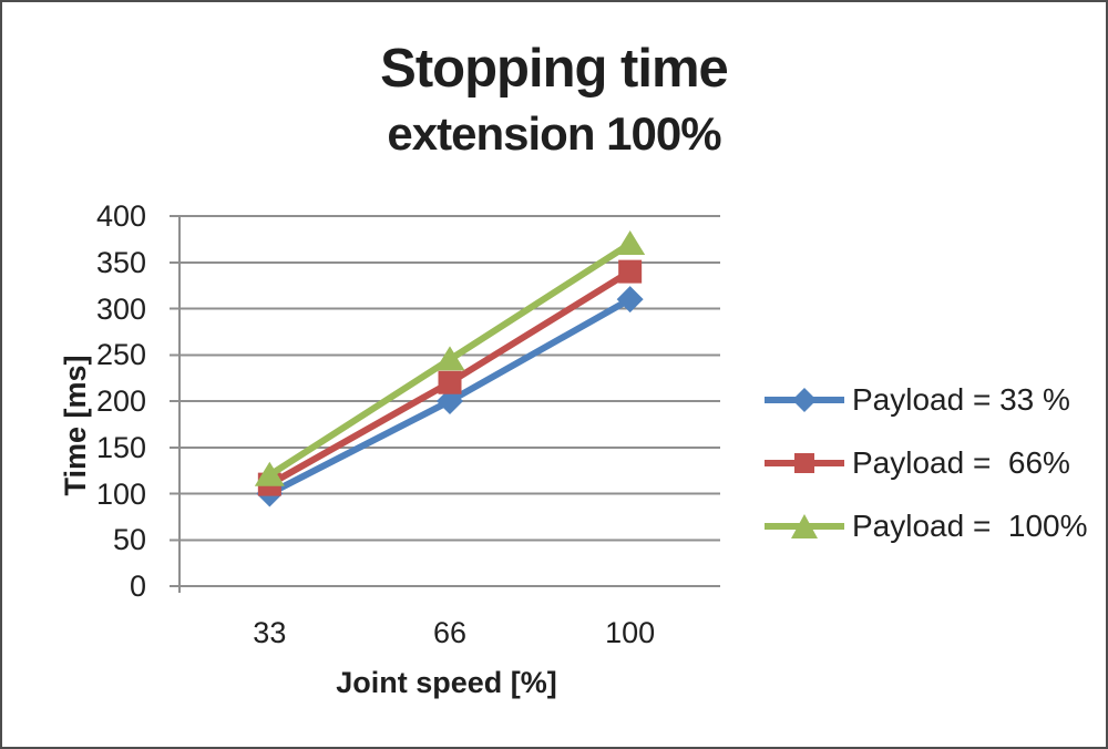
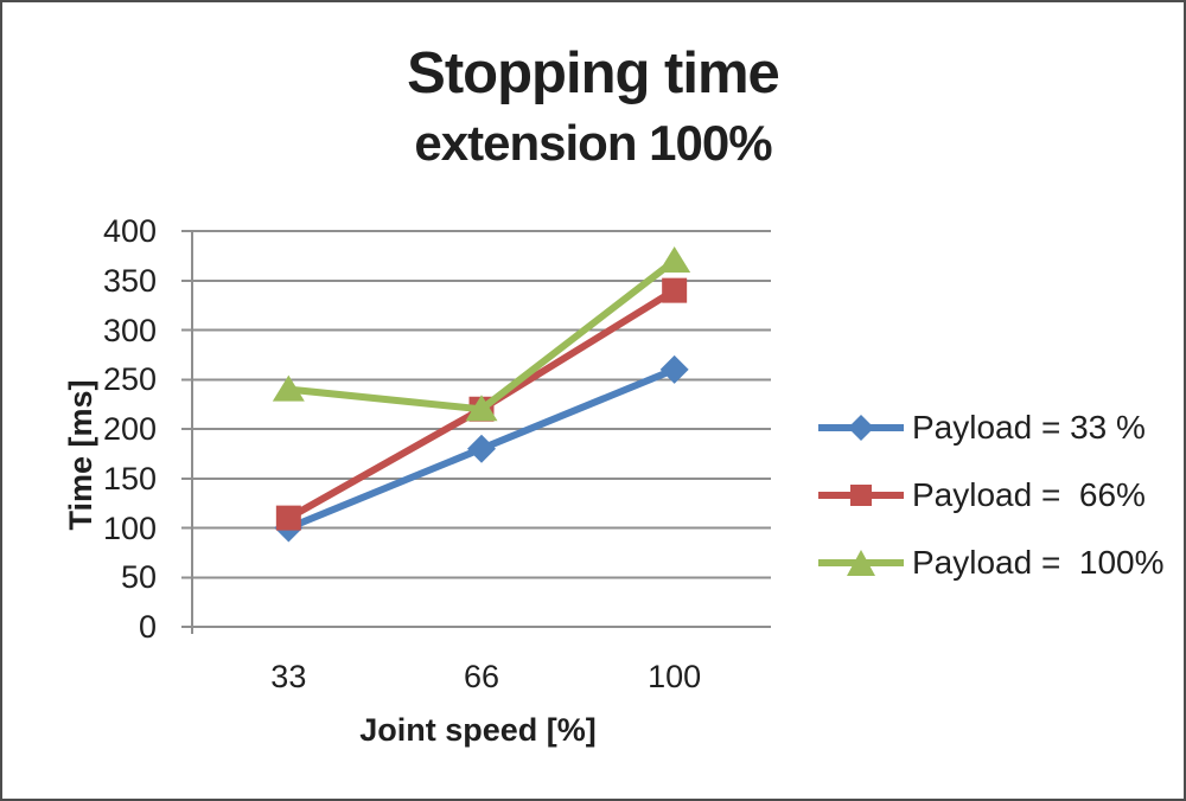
Payload = 100%/33: 120 -> 240
Payload = 33 %/66: 200 -> 180
Payload = 100%/66: 240 -> 220
Payload = 33 %/100: 310 -> 260
